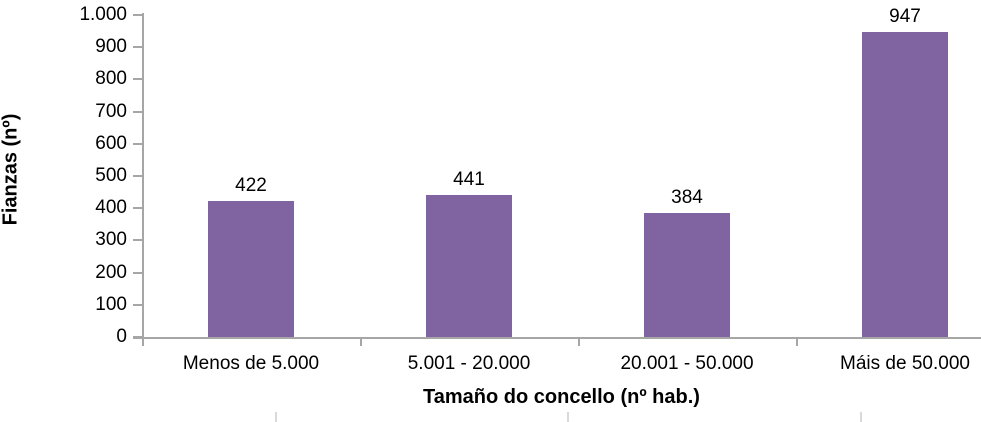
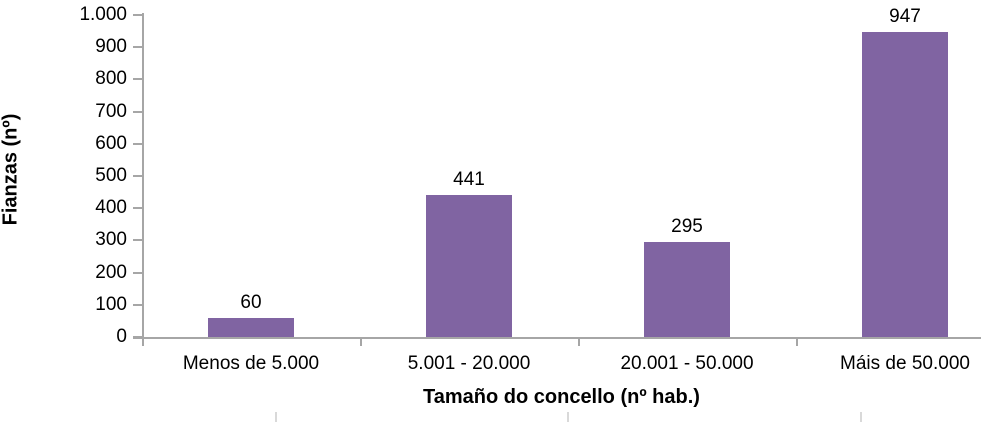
Menos de 5.000: 422 -> 60
20.001 - 50.000: 384 -> 295
